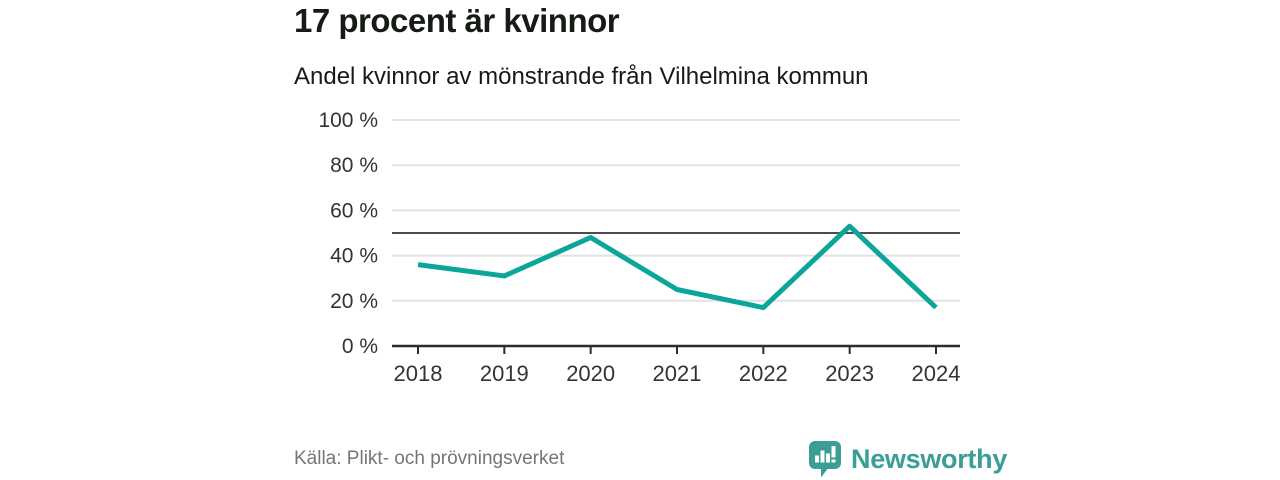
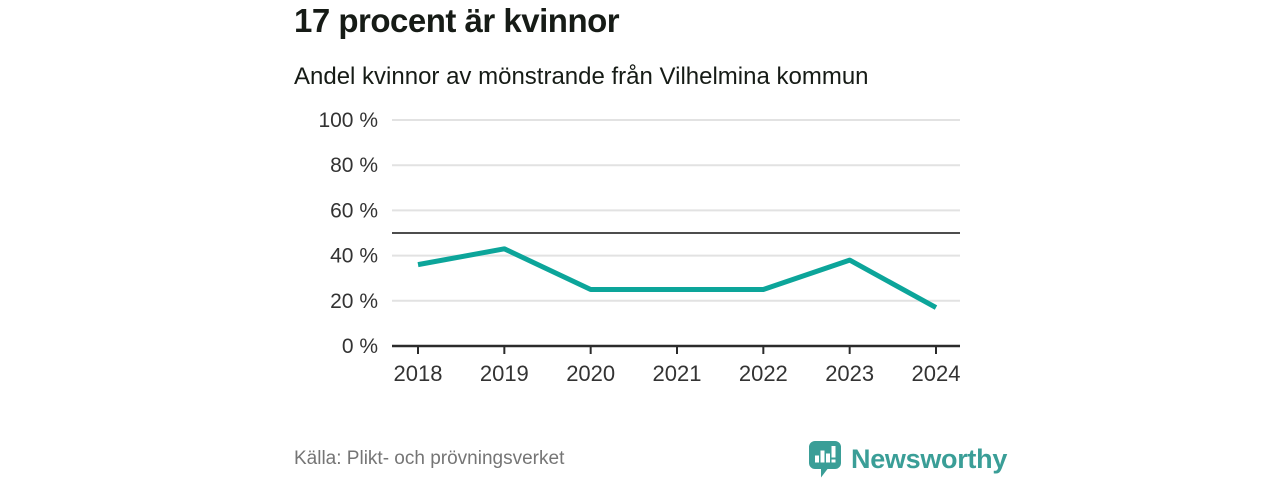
2019: 31% -> 43%
2020: 48% -> 25%
2022: 17% -> 25%
2023: 53% -> 38%
